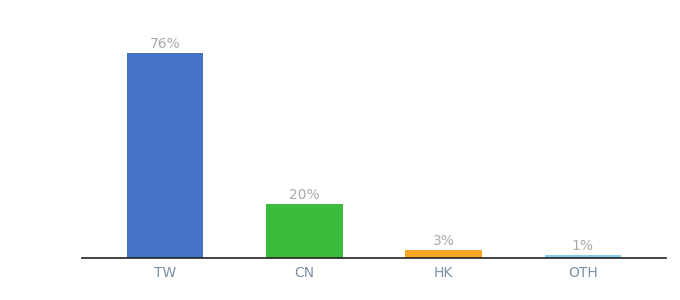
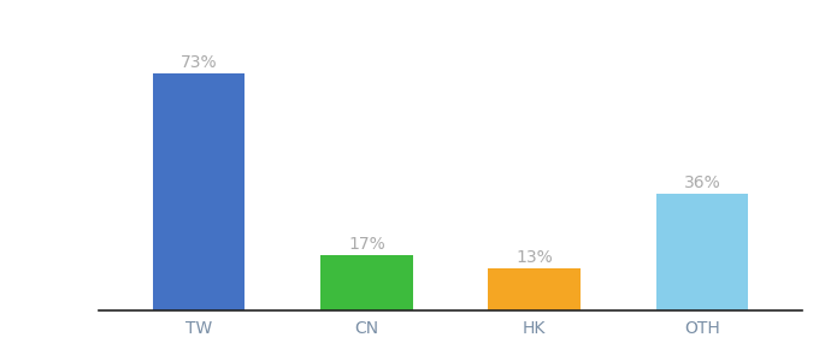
TW: 76% -> 73%
CN: 20% -> 17%
HK: 3% -> 13%
OTH: 1% -> 36%
